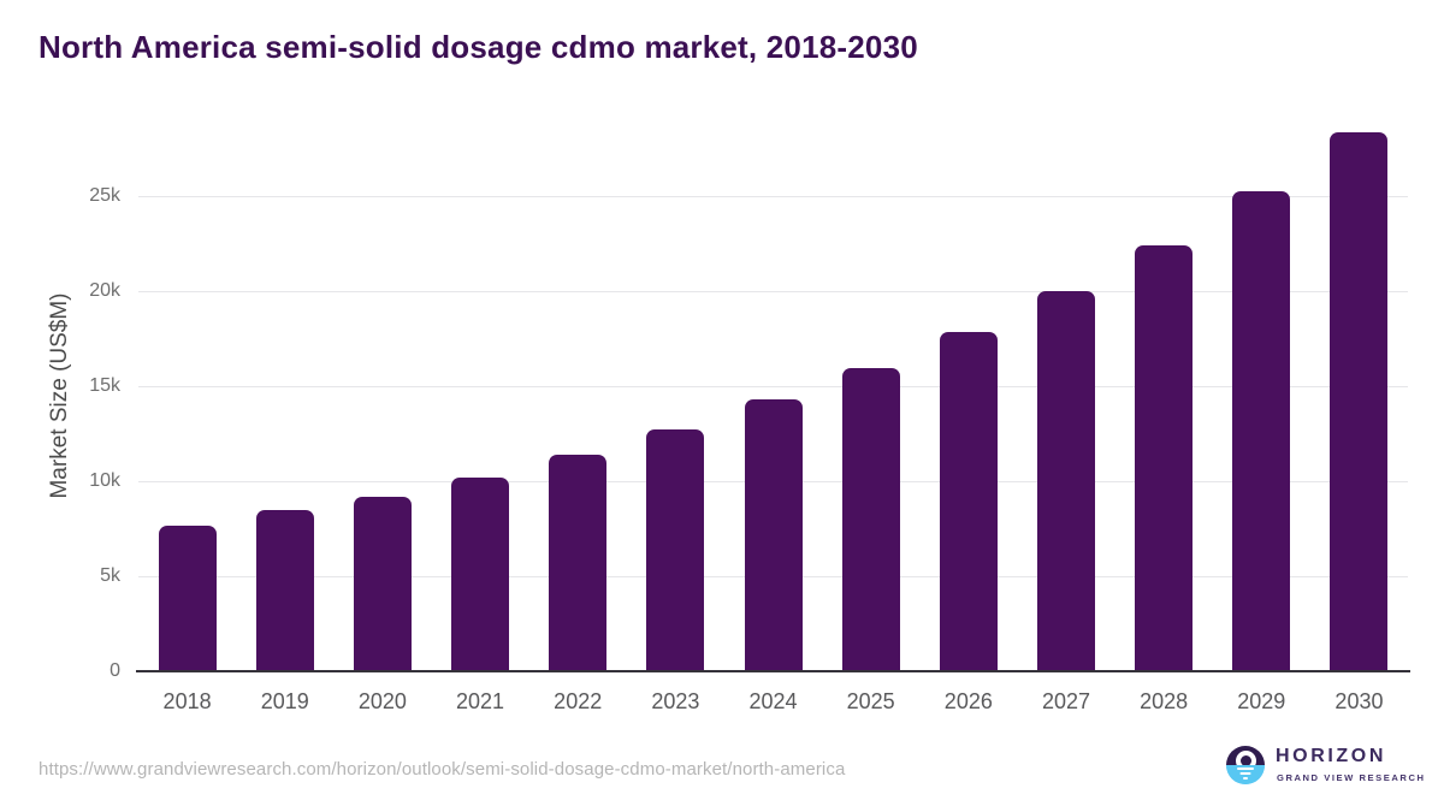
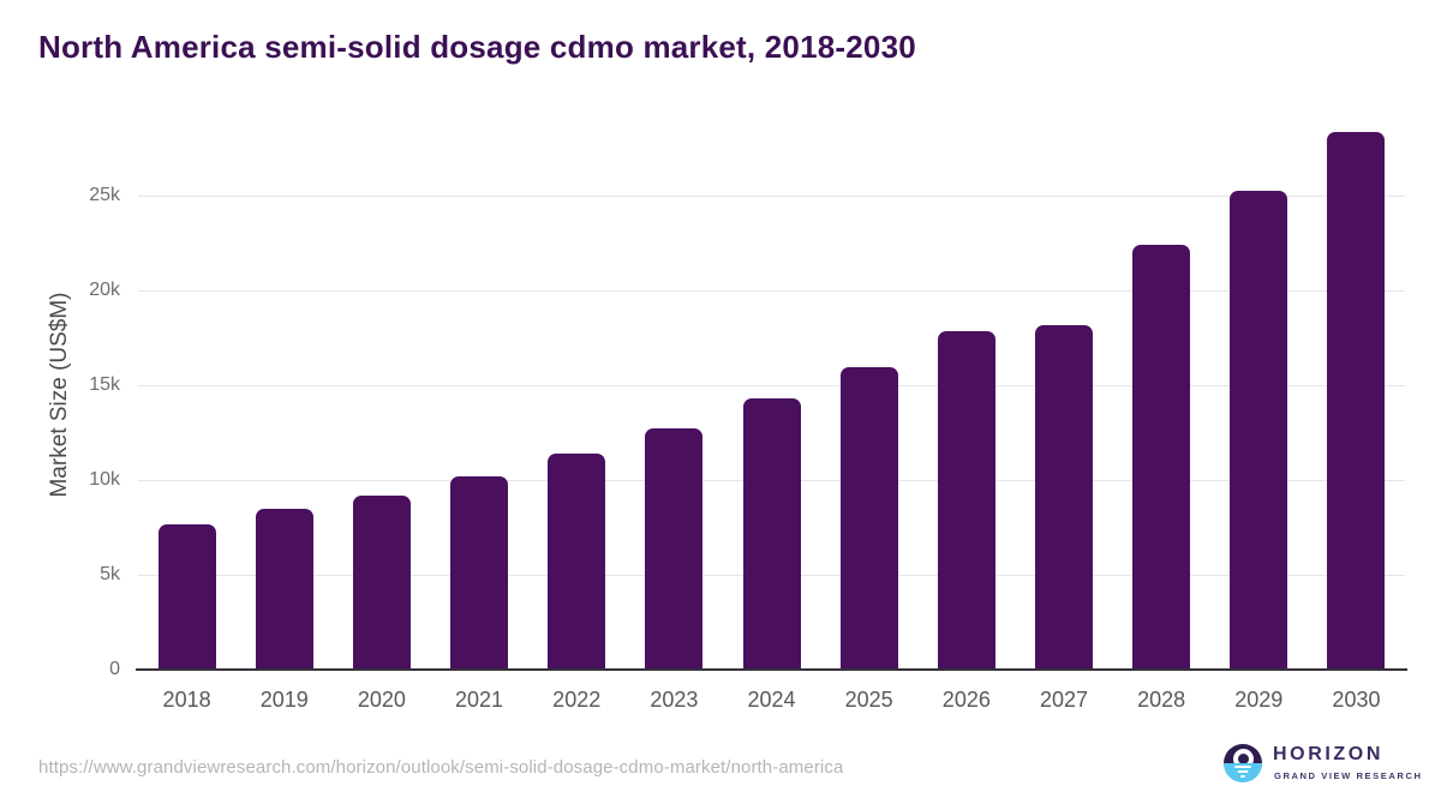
2027: 20.0k -> 18.2k
